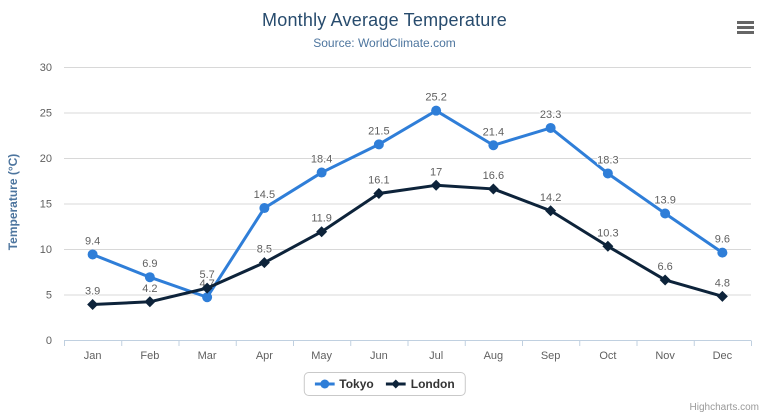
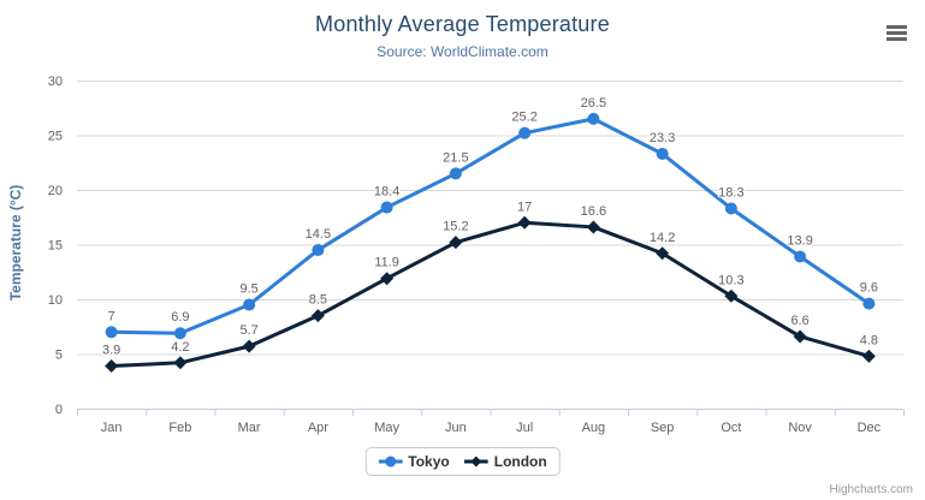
Tokyo/Jan: 9.4 -> 7
Tokyo/Mar: 4.7 -> 9.5
London/Jun: 16.1 -> 15.2
Tokyo/Aug: 21.4 -> 26.5
